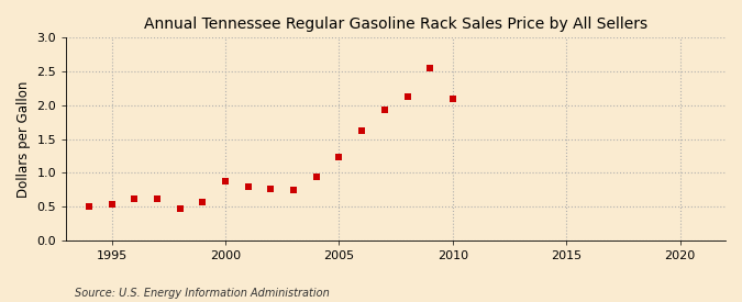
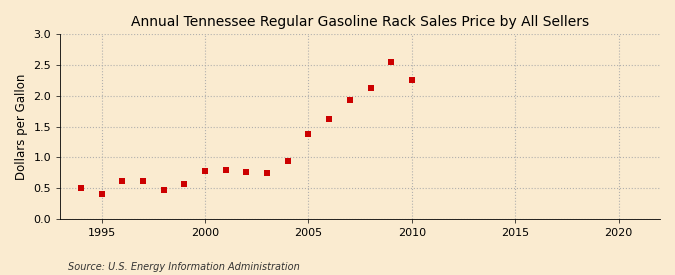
1995: 0.54 -> 0.40
2000: 0.88 -> 0.78
2005: 1.24 -> 1.38
2010: 2.10 -> 2.26
